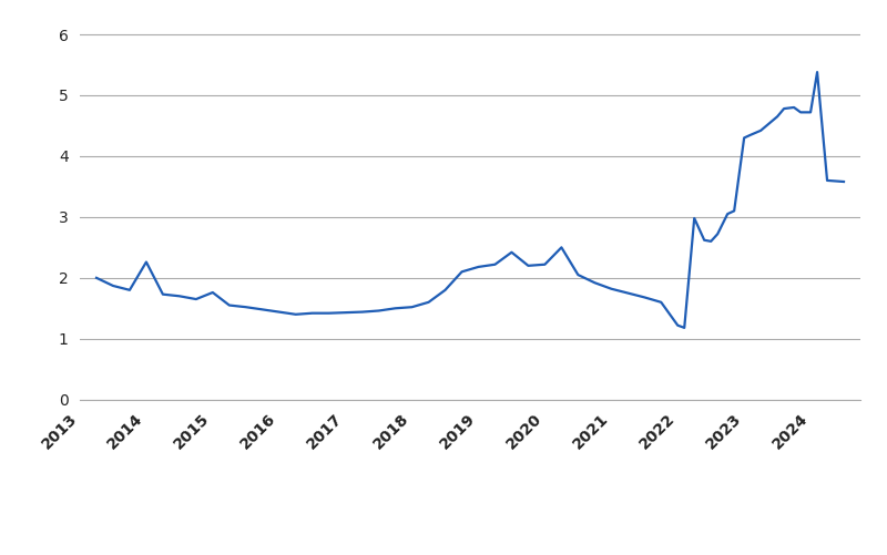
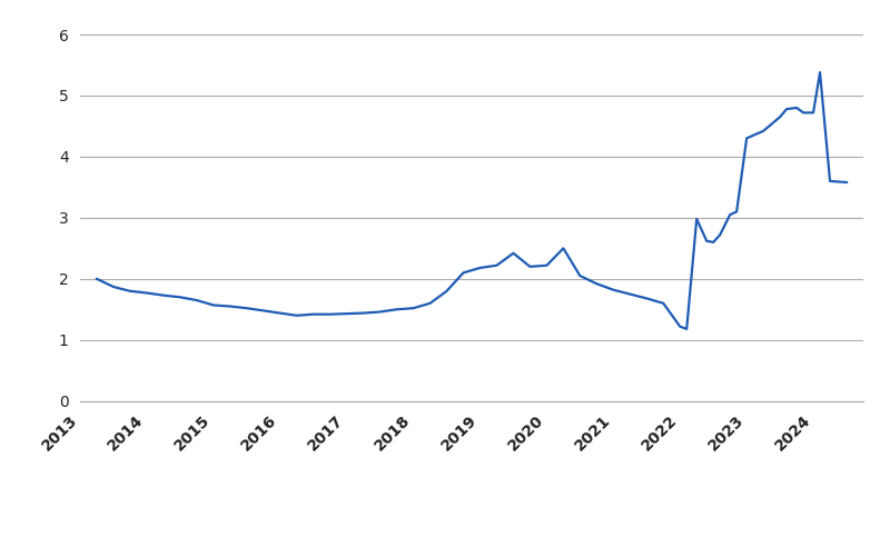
2014: 2.26 -> 1.77
2015: 1.76 -> 1.57
